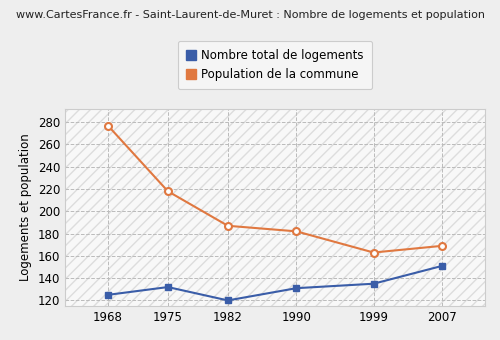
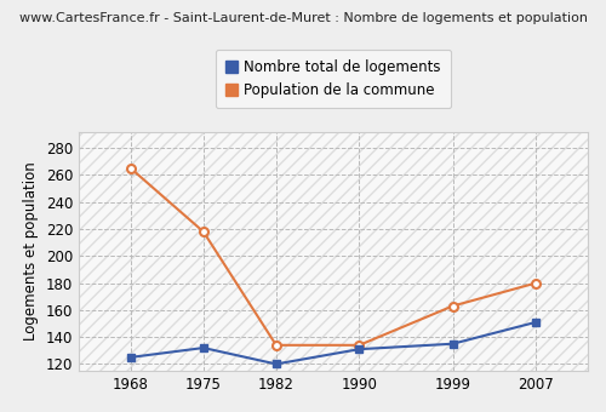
Population de la commune/1968: 277 -> 265
Population de la commune/1982: 187 -> 134
Population de la commune/1990: 182 -> 134
Population de la commune/2007: 169 -> 180
